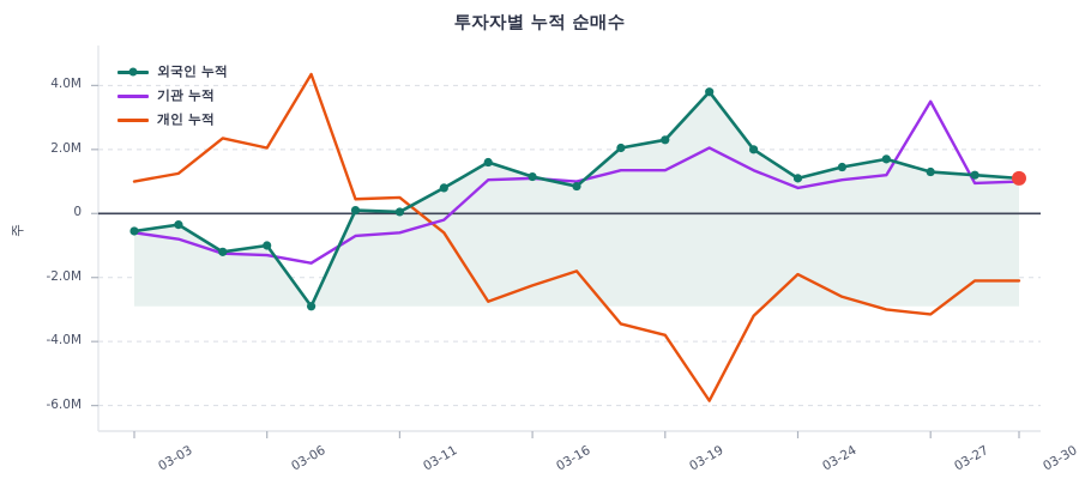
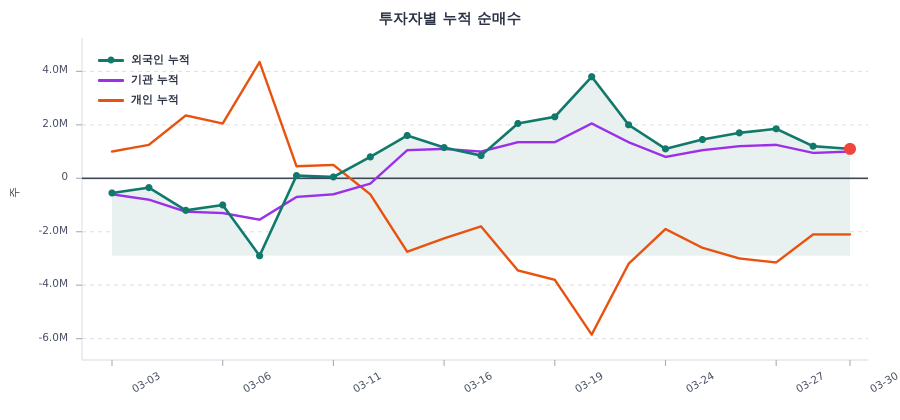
외국인 누적/03-27: 1.3M -> 1.8M
기관 누적/03-27: 3.5M -> 1.2M
